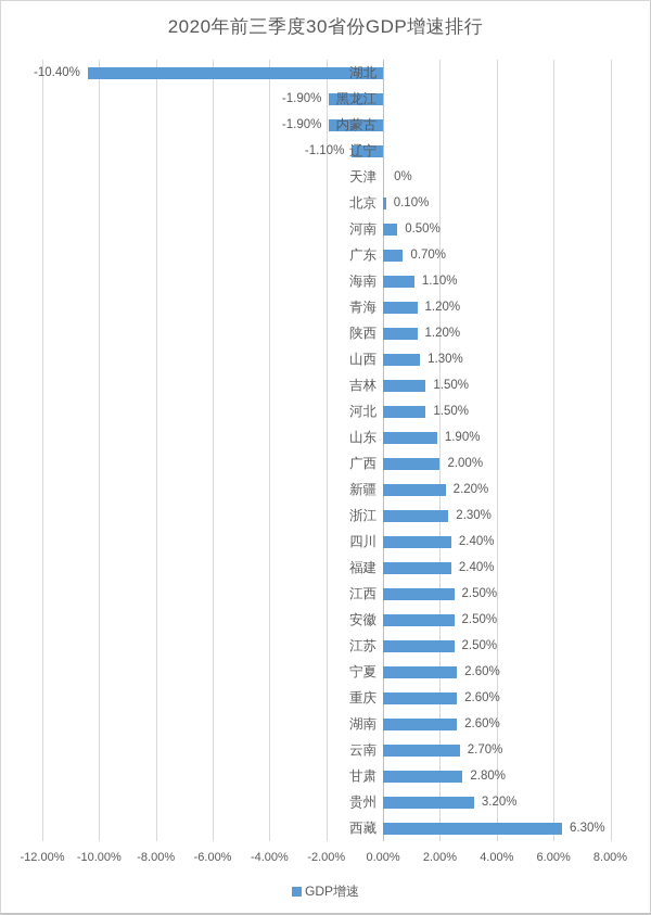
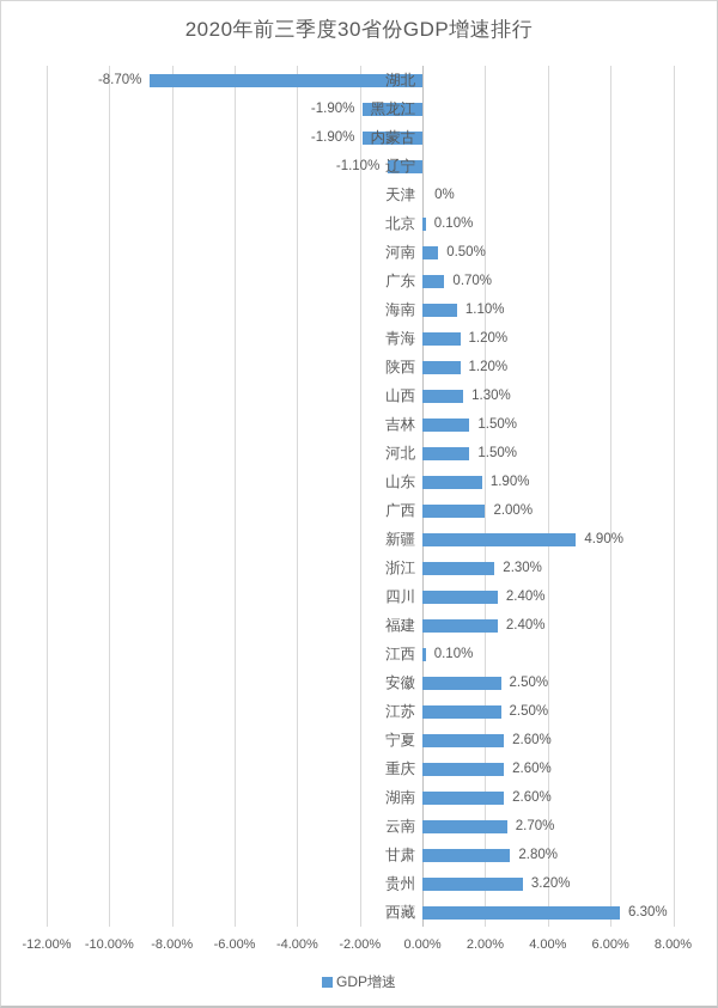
湖北: -10.40% -> -8.70%
新疆: 2.20% -> 4.90%
江西: 2.50% -> 0.10%
